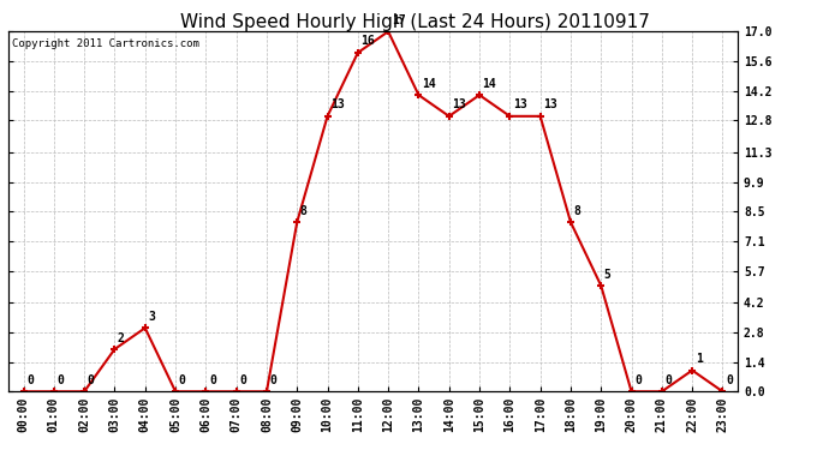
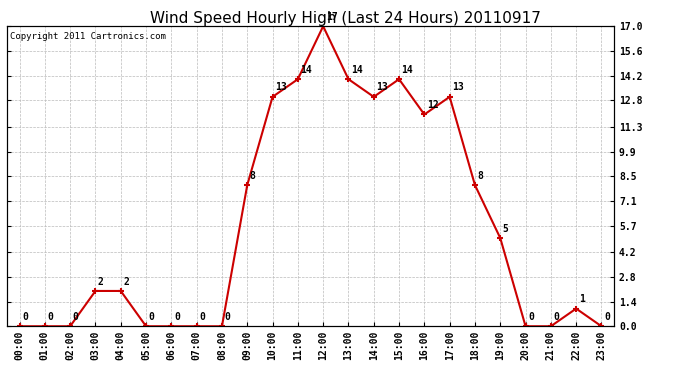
04:00: 3 -> 2
11:00: 16 -> 14
16:00: 13 -> 12
